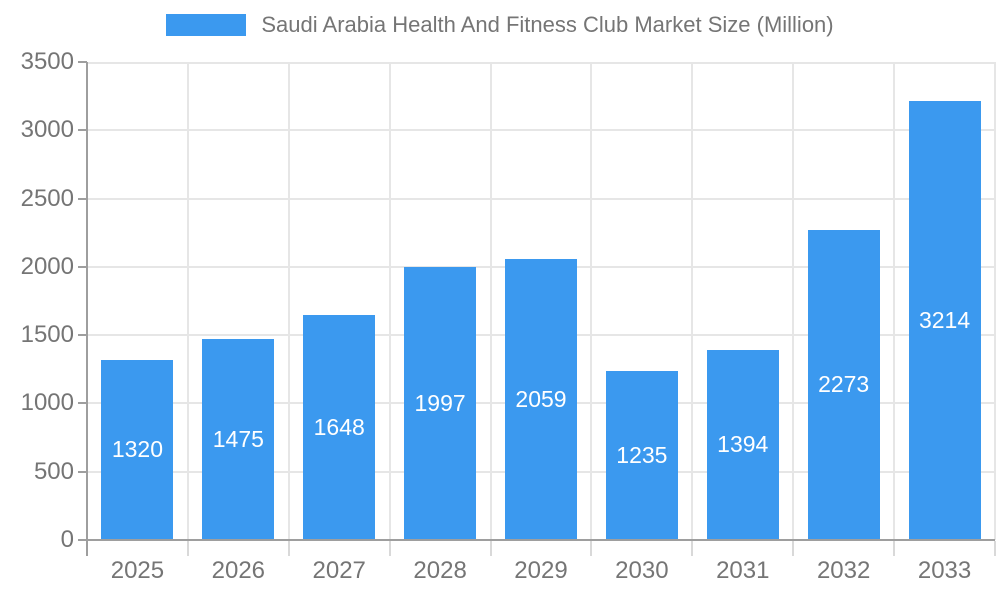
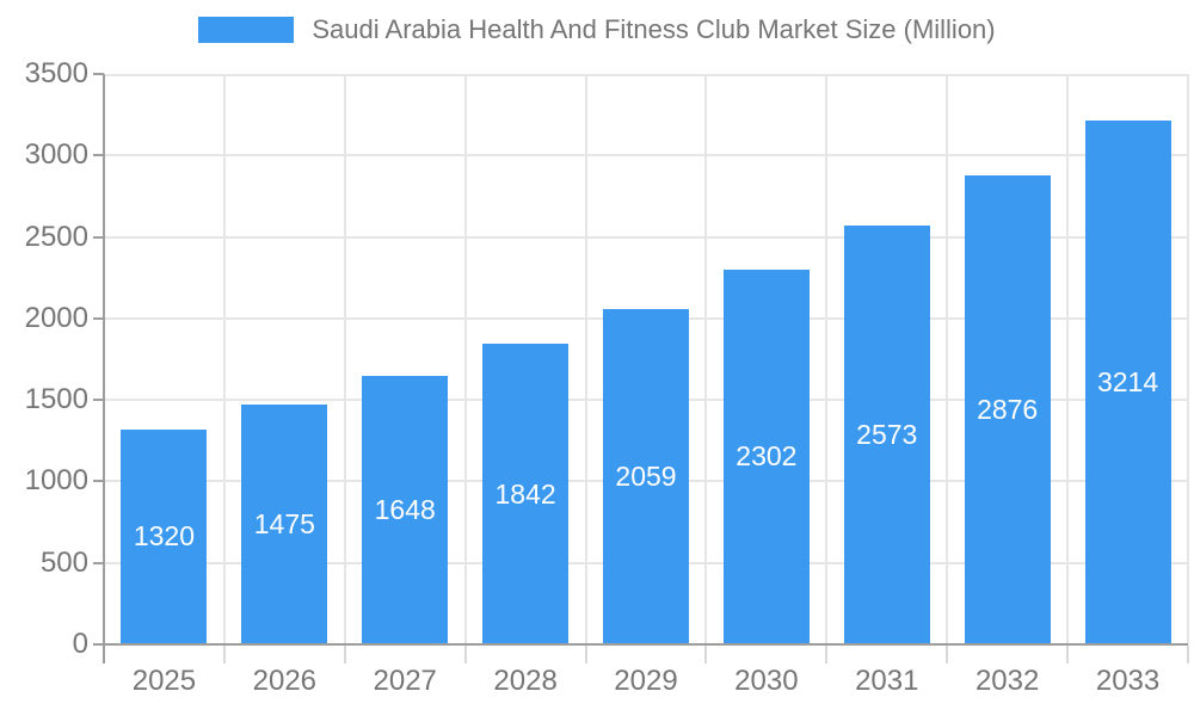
2028: 1997 -> 1842
2030: 1235 -> 2302
2031: 1394 -> 2573
2032: 2273 -> 2876
